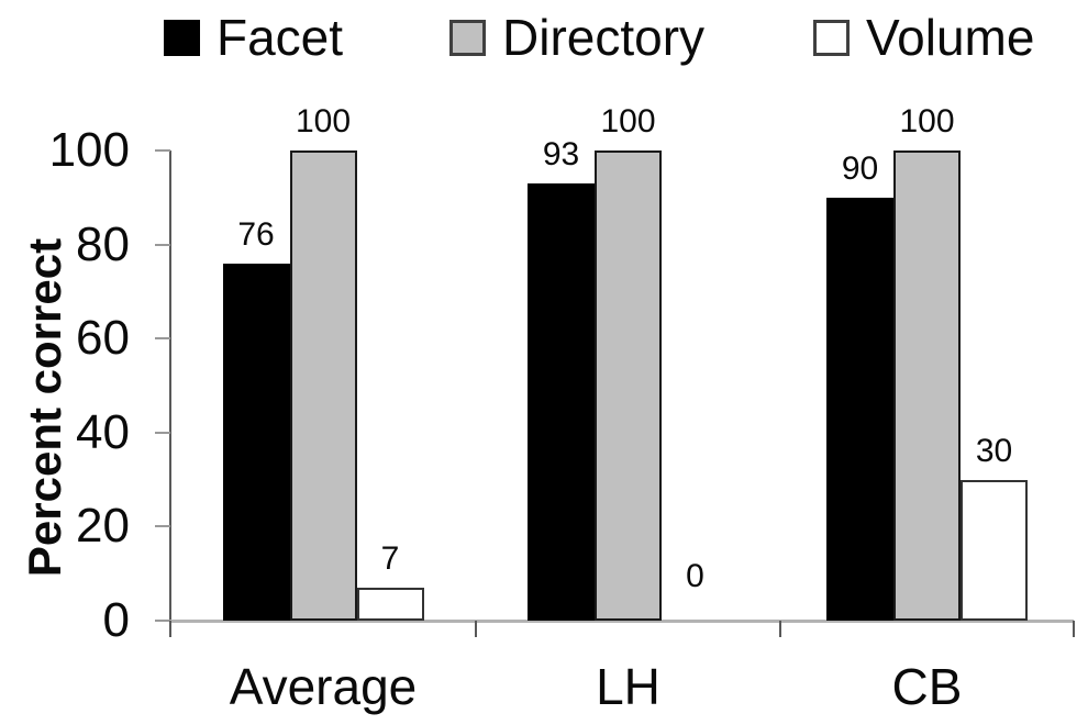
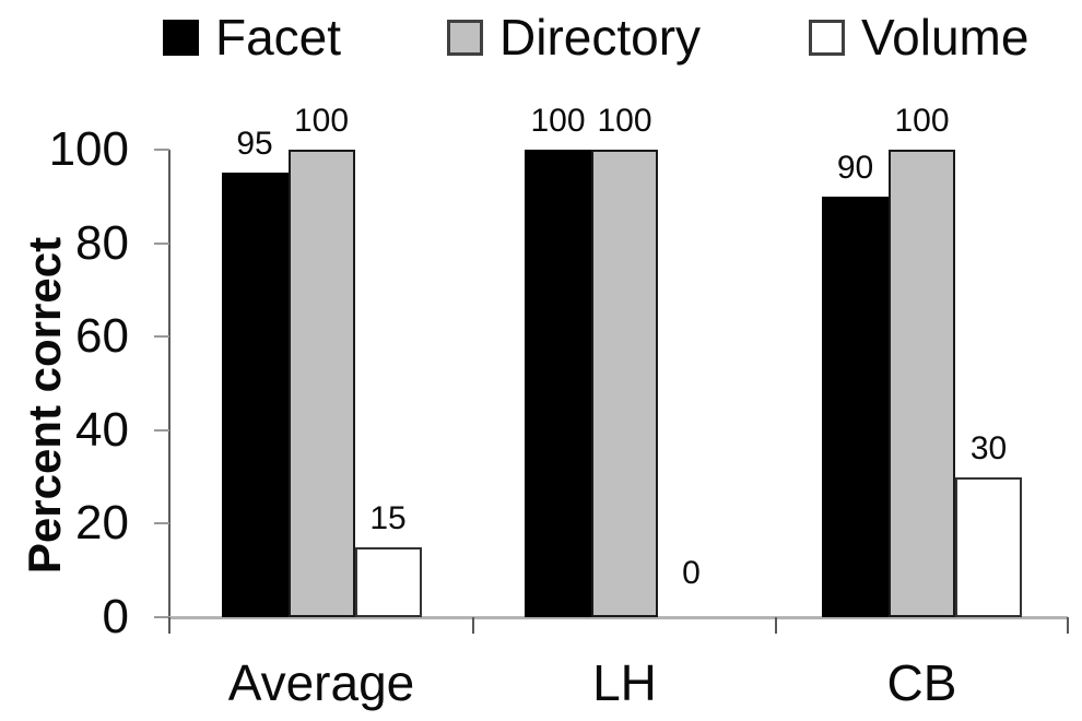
Facet/Average: 76 -> 95
Volume/Average: 7 -> 15
Facet/LH: 93 -> 100
